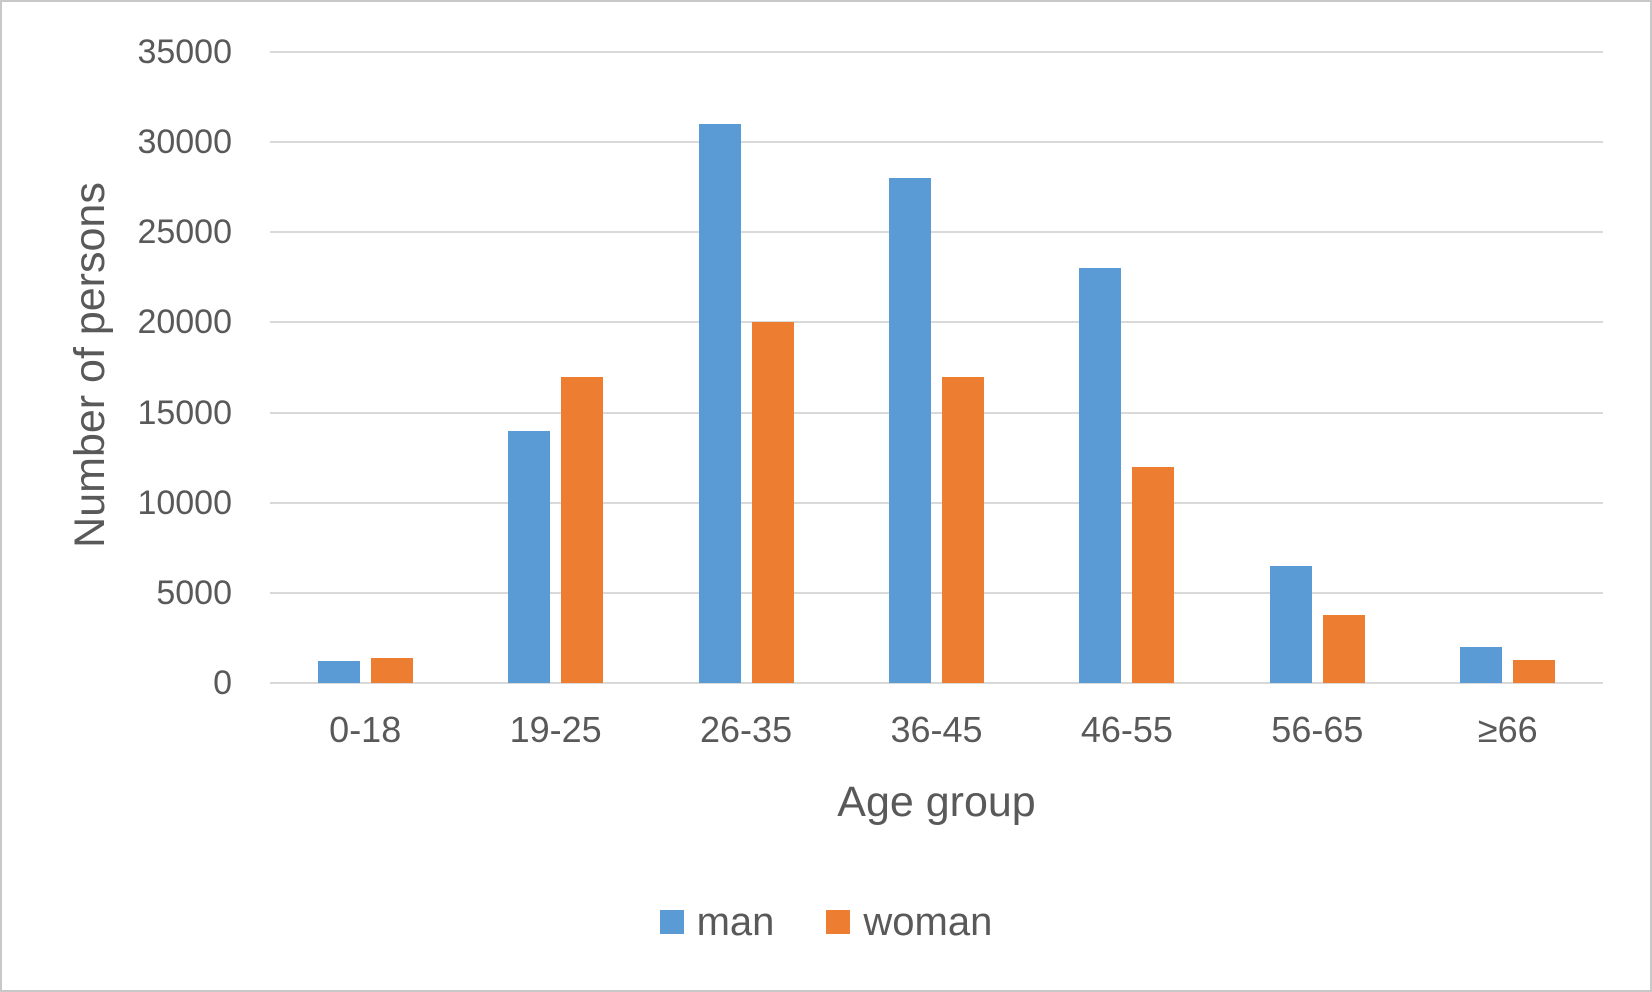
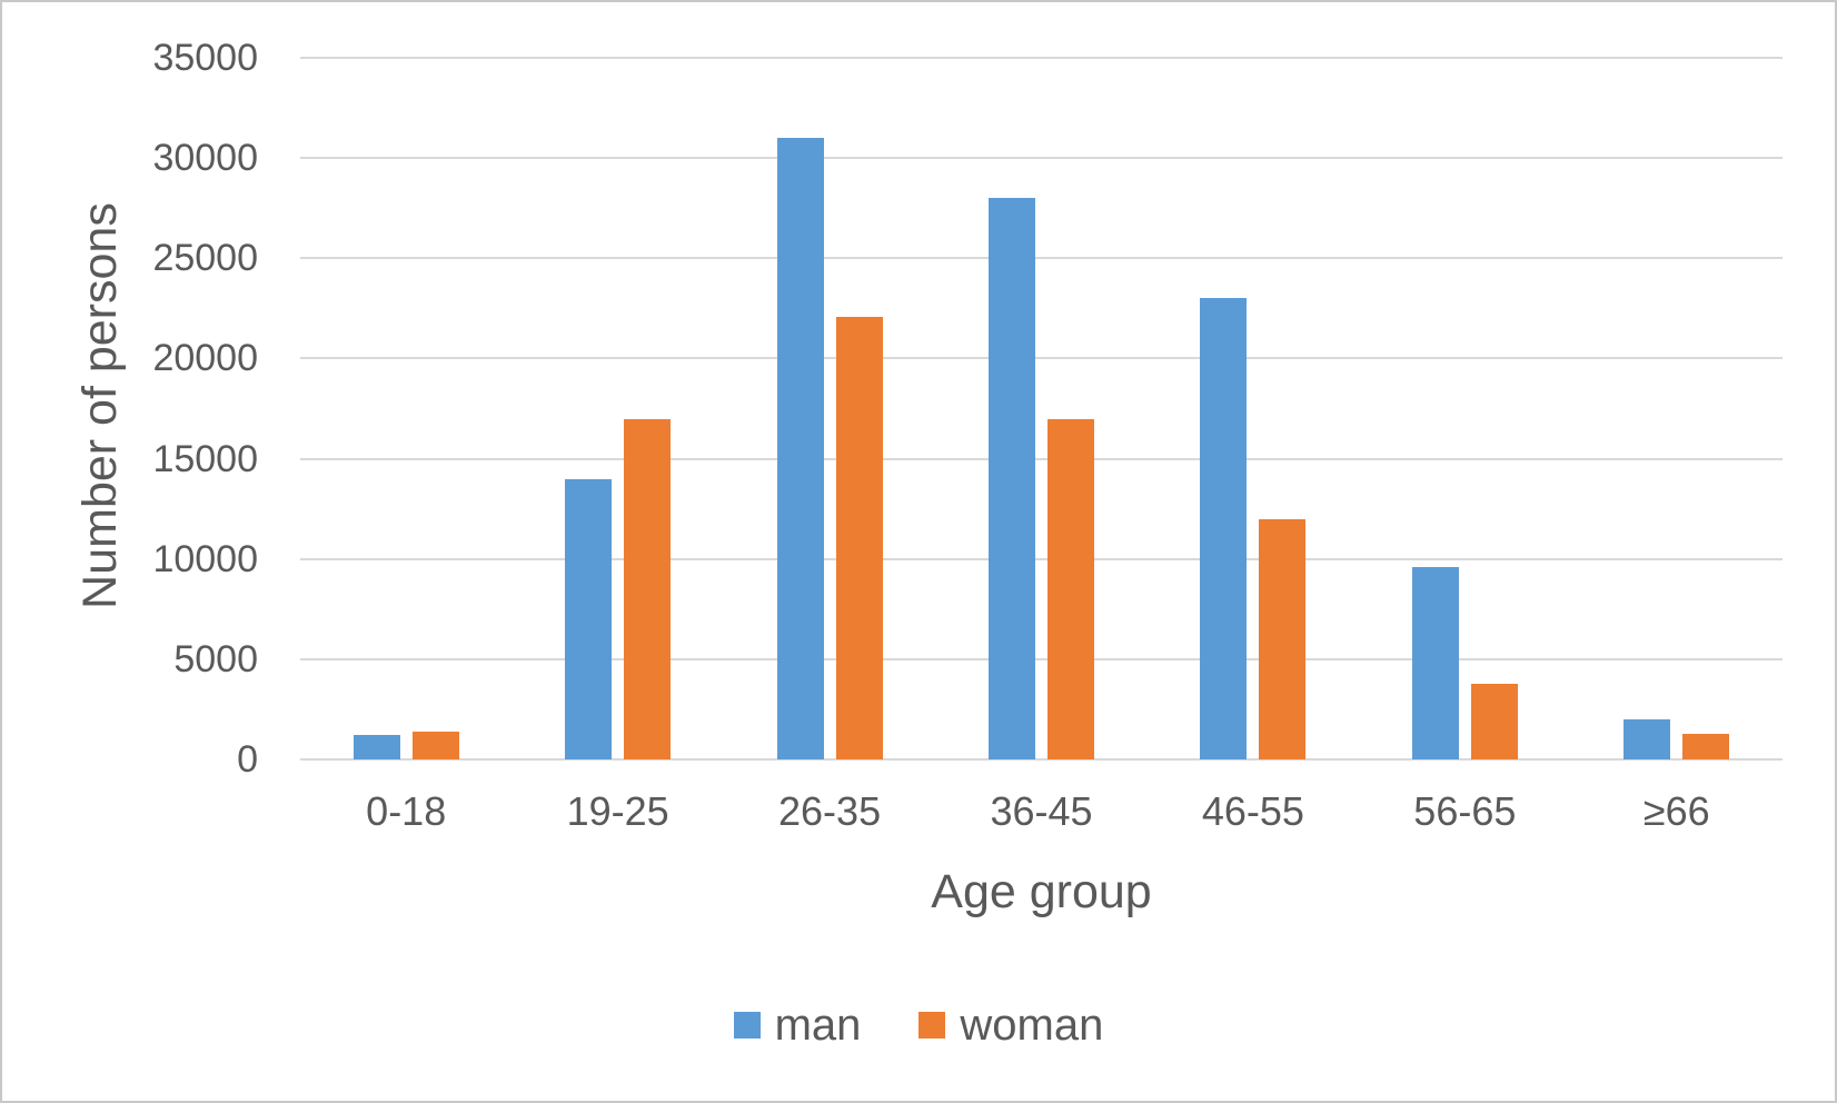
woman/26-35: 20000 -> 22100
man/56-65: 6500 -> 9600
